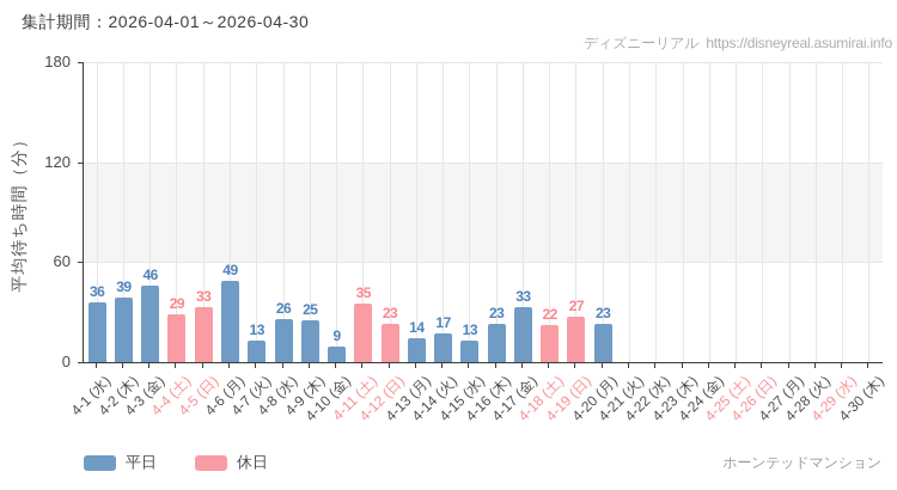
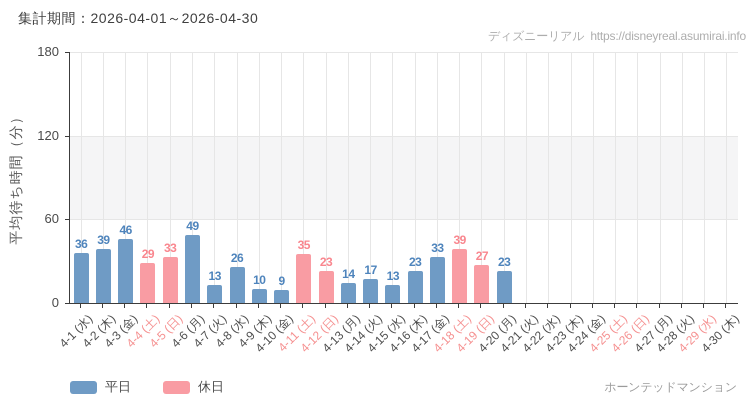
4-9 (木): 25 -> 10
4-18 (土): 22 -> 39
